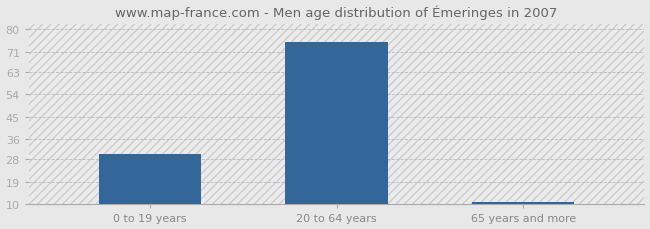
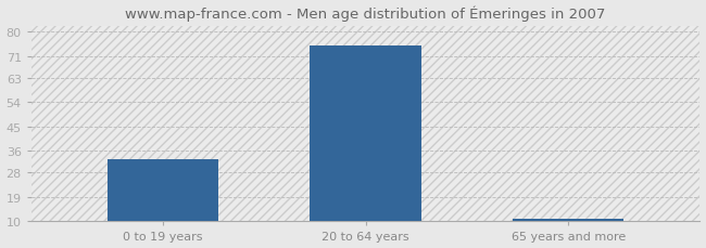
0 to 19 years: 30 -> 33
